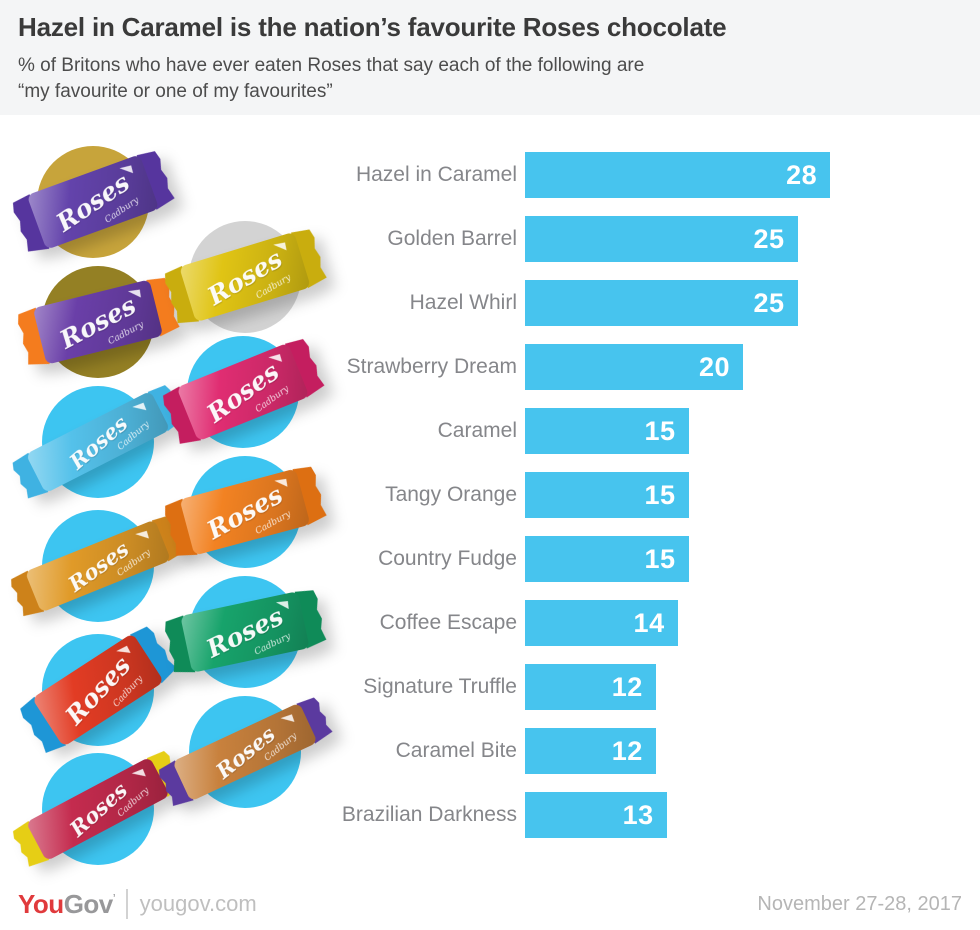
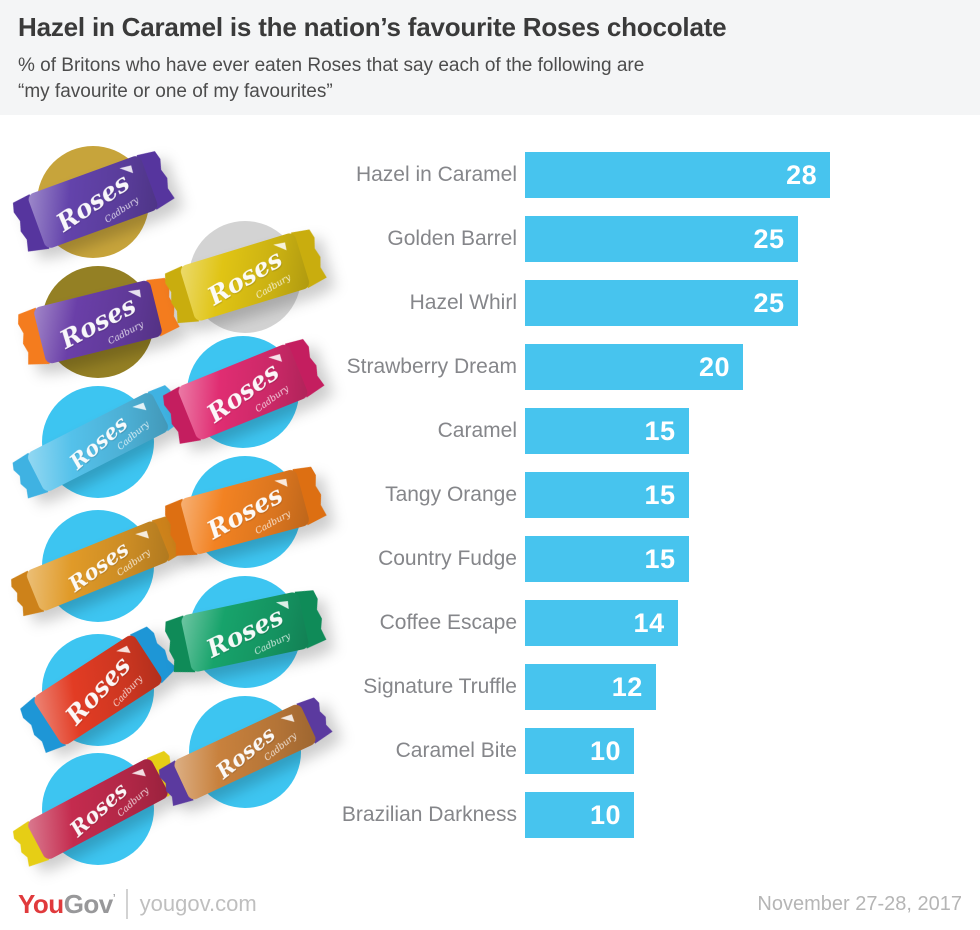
Caramel Bite: 12 -> 10
Brazilian Darkness: 13 -> 10
